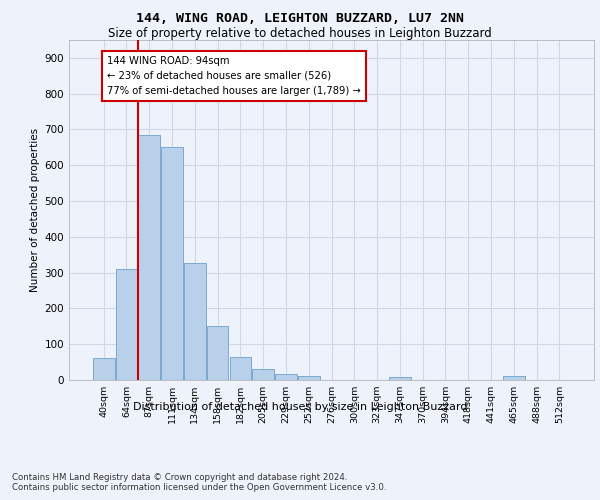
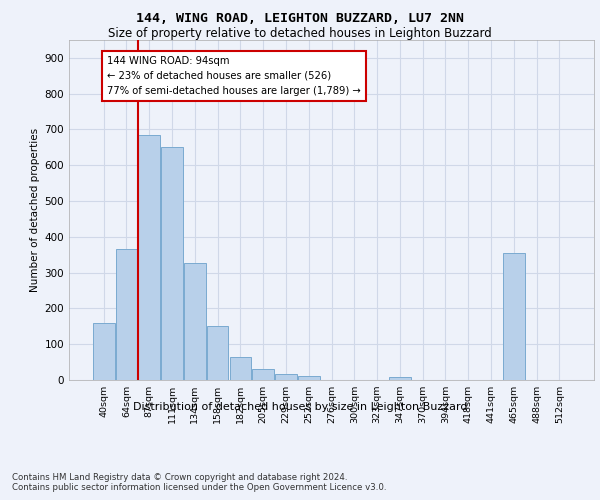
40sqm: 62 -> 160
64sqm: 310 -> 365
465sqm: 12 -> 355
